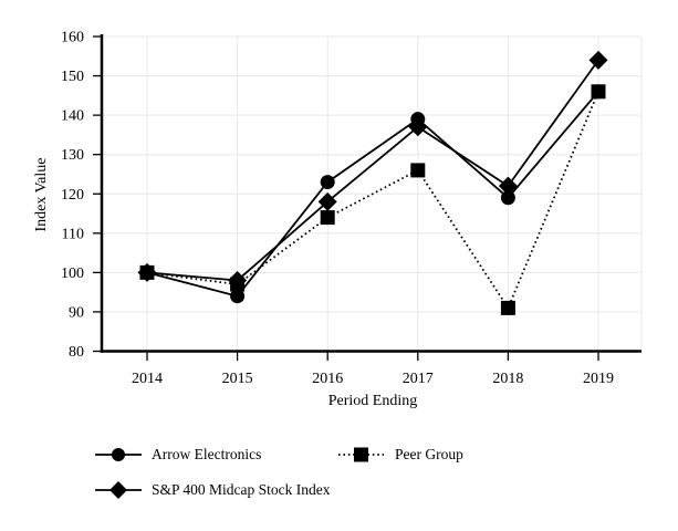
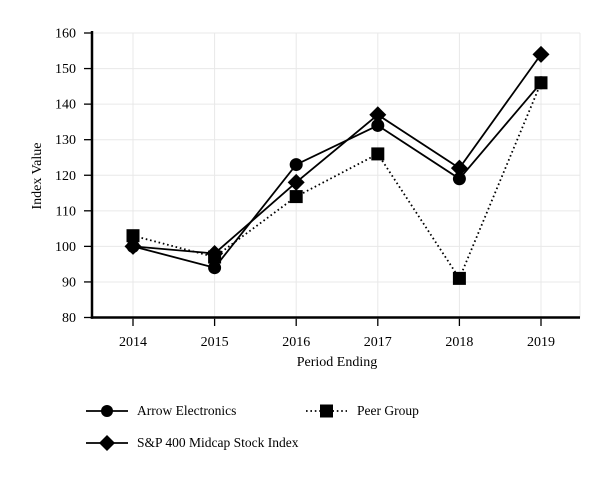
Peer Group/2014: 100 -> 103
Arrow Electronics/2017: 139 -> 134
